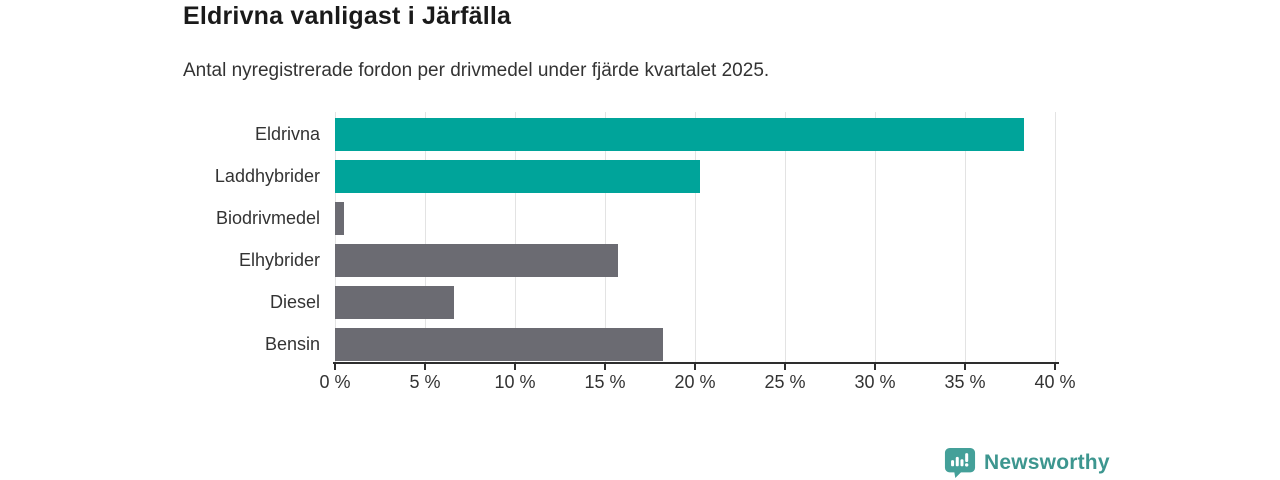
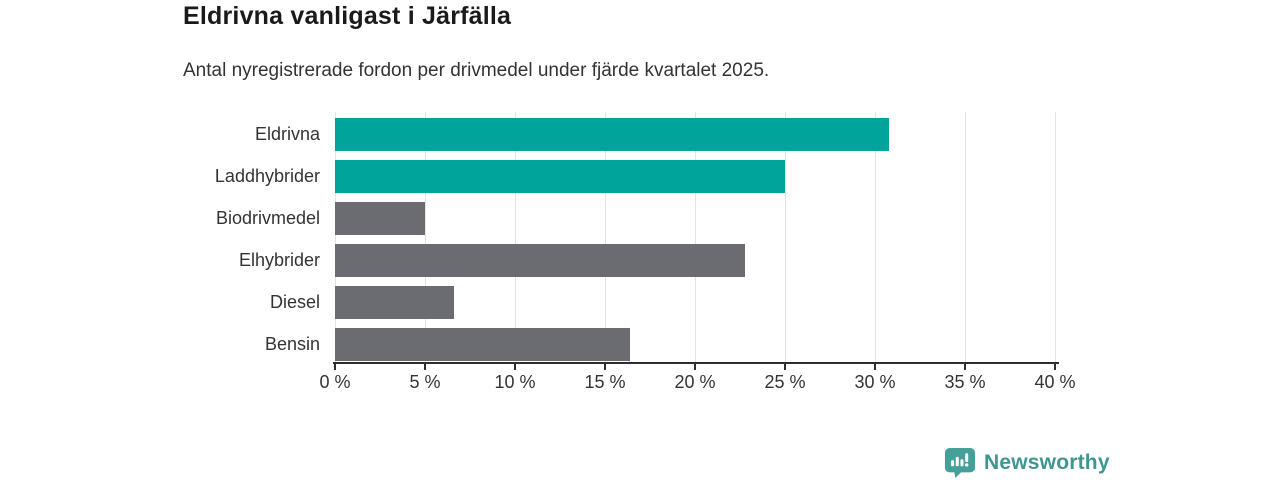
Eldrivna: 38.3% -> 30.8%
Laddhybrider: 20.3% -> 25.0%
Biodrivmedel: 0.5% -> 5.0%
Elhybrider: 15.7% -> 22.8%
Bensin: 18.2% -> 16.4%
